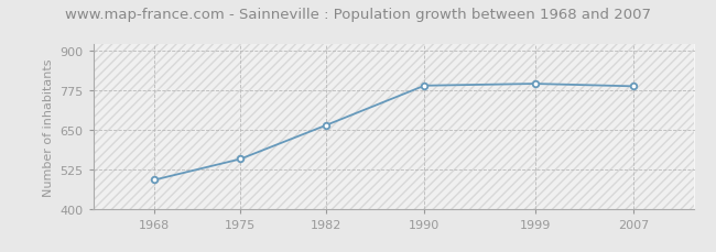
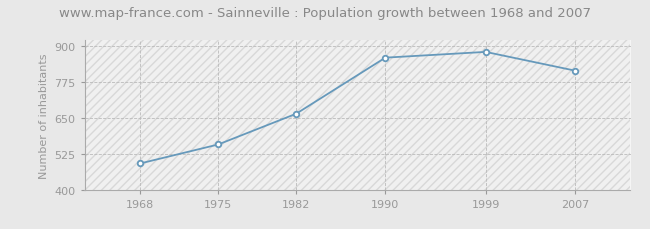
1990: 790 -> 860
1999: 796 -> 880
2007: 788 -> 815
